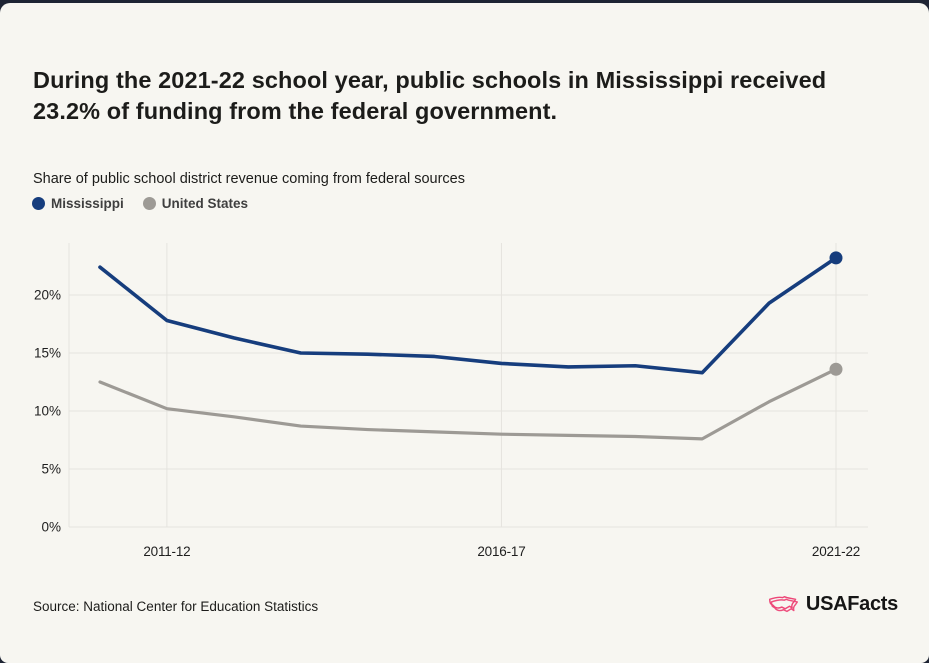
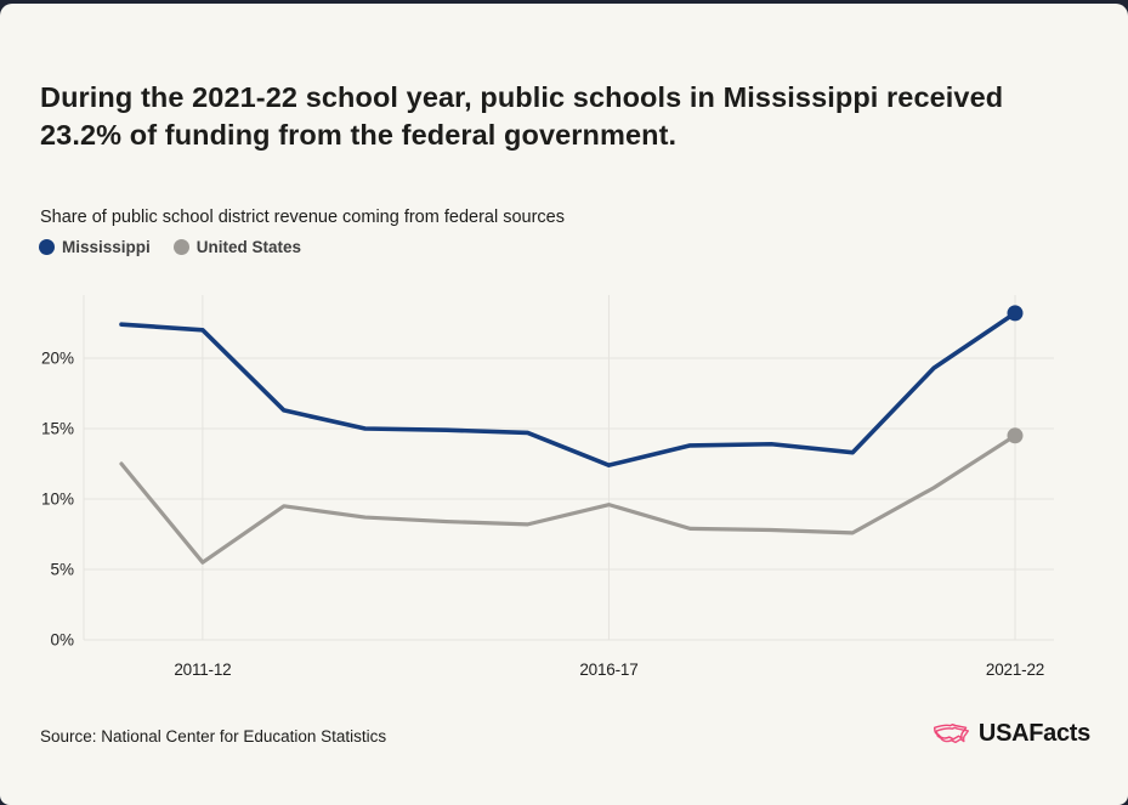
Mississippi/2011-12: 17.8% -> 22.0%
United States/2011-12: 10.2% -> 5.5%
Mississippi/2016-17: 14.1% -> 12.4%
United States/2016-17: 8.0% -> 9.6%
United States/2021-22: 13.6% -> 14.5%
